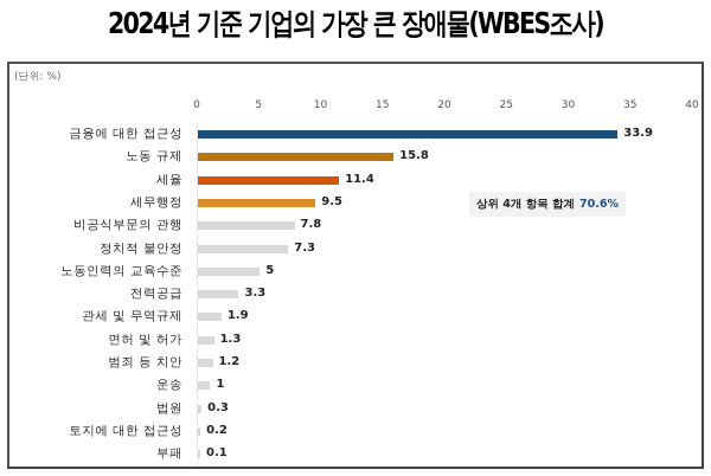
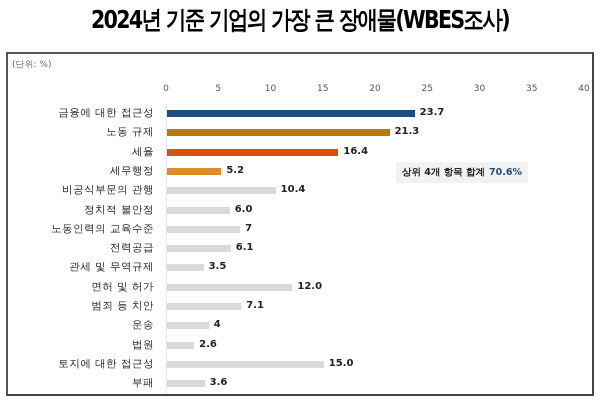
금융에 대한 접근성: 33.9 -> 23.7
노동 규제: 15.8 -> 21.3
세율: 11.4 -> 16.4
세무행정: 9.5 -> 5.2
비공식부문의 관행: 7.8 -> 10.4
정치적 불안정: 7.3 -> 6.0
노동인력의 교육수준: 5 -> 7
전력공급: 3.3 -> 6.1
관세 및 무역규제: 1.9 -> 3.5
면허 및 허가: 1.3 -> 12.0
범죄 등 치안: 1.2 -> 7.1
운송: 1 -> 4
법원: 0.3 -> 2.6
토지에 대한 접근성: 0.2 -> 15.0
부패: 0.1 -> 3.6
